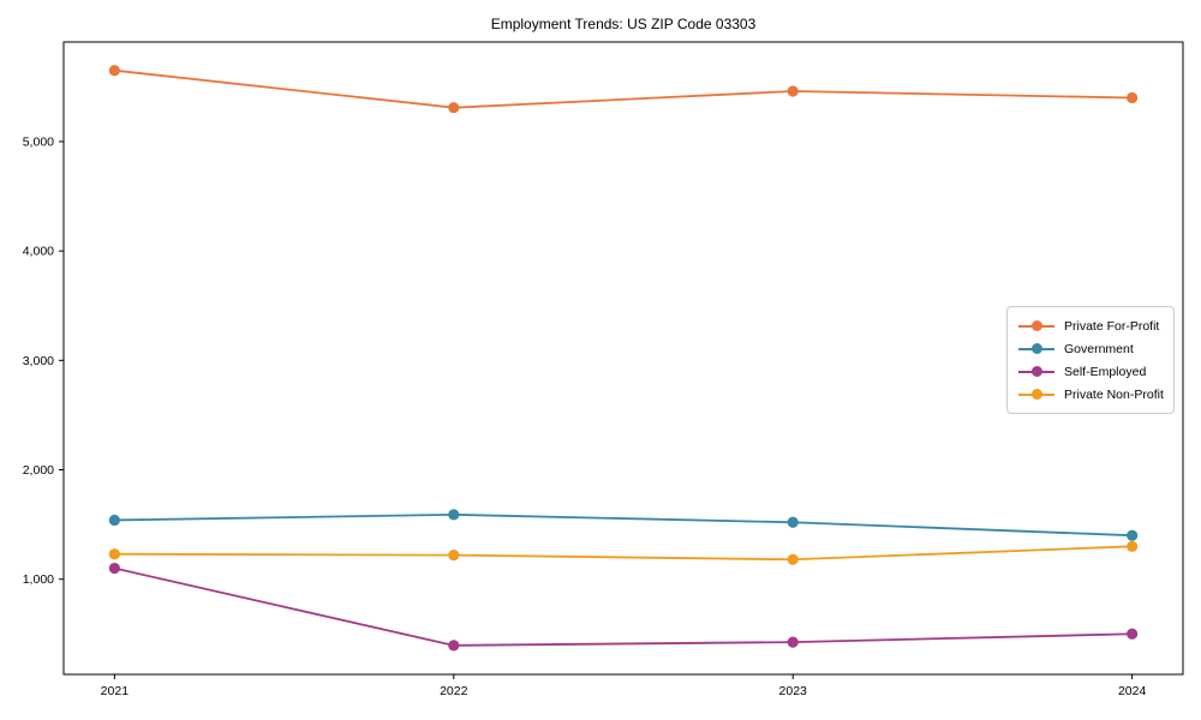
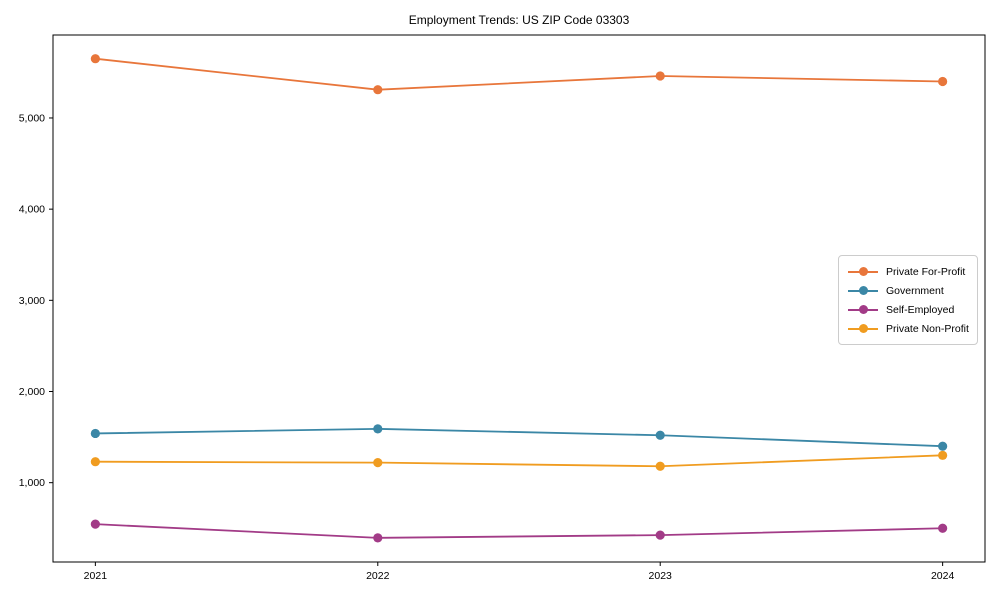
Self-Employed/2021: 1100 -> 500
